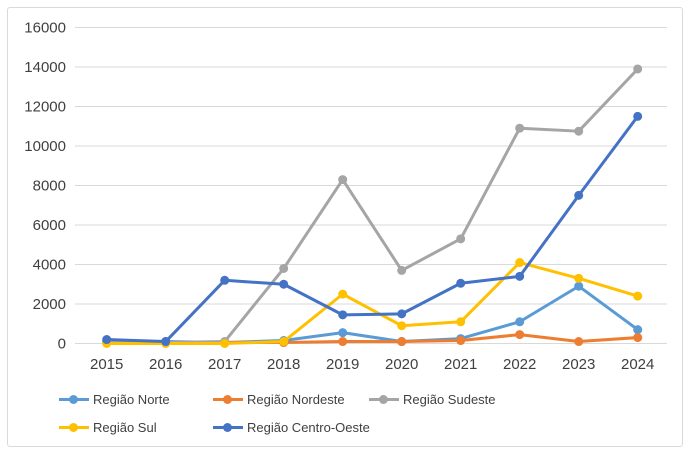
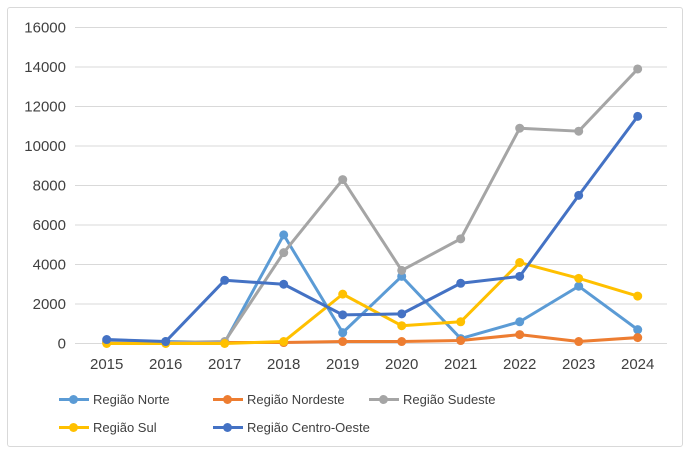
Região Norte/2018: 200 -> 5500
Região Sudeste/2018: 3800 -> 4600
Região Norte/2020: 100 -> 3400
